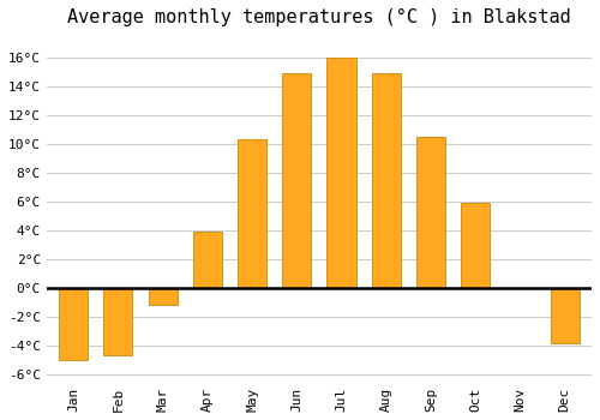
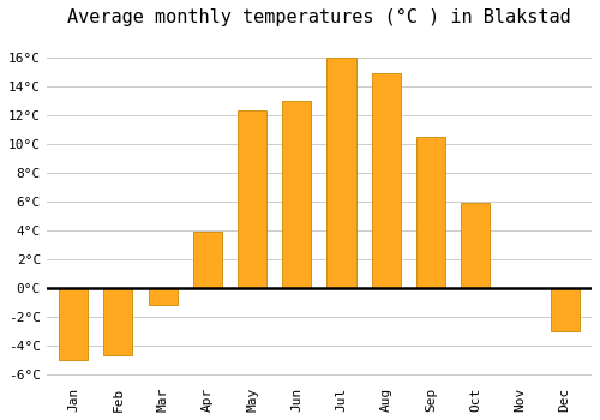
May: 10.3°C -> 12.3°C
Jun: 14.9°C -> 13.0°C
Dec: -3.8°C -> -3.0°C
